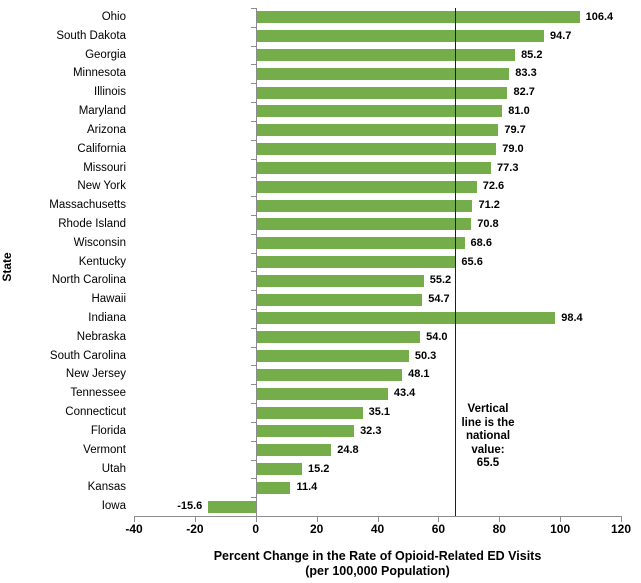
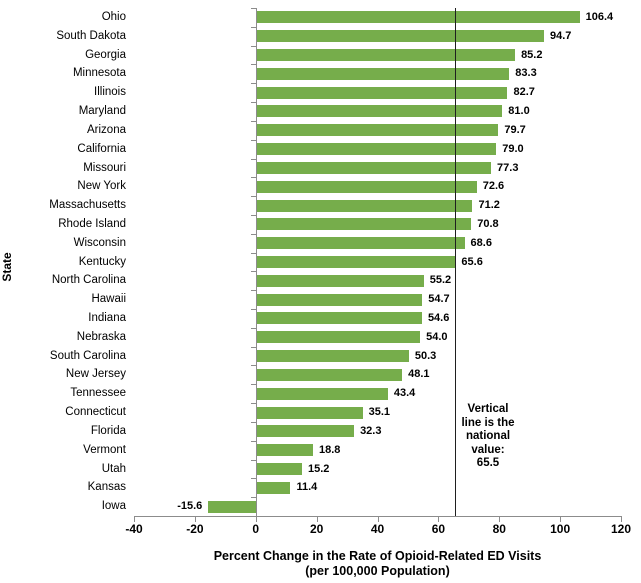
Indiana: 98.4 -> 54.6
Vermont: 24.8 -> 18.8
